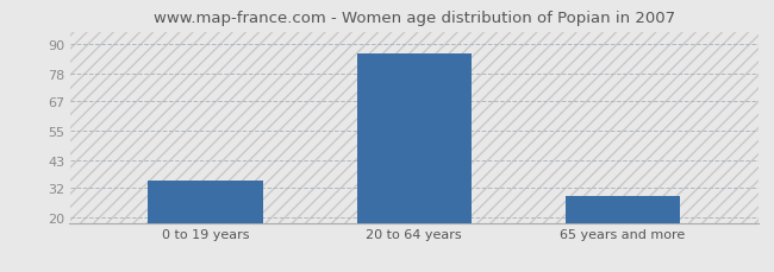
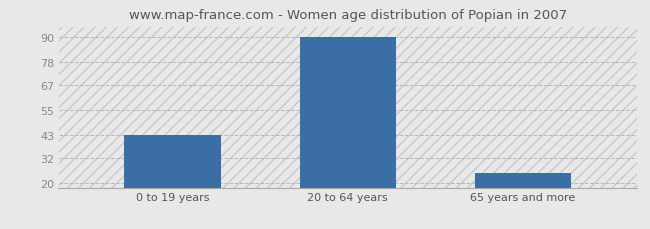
0 to 19 years: 35 -> 43
20 to 64 years: 86 -> 90
65 years and more: 29 -> 25
